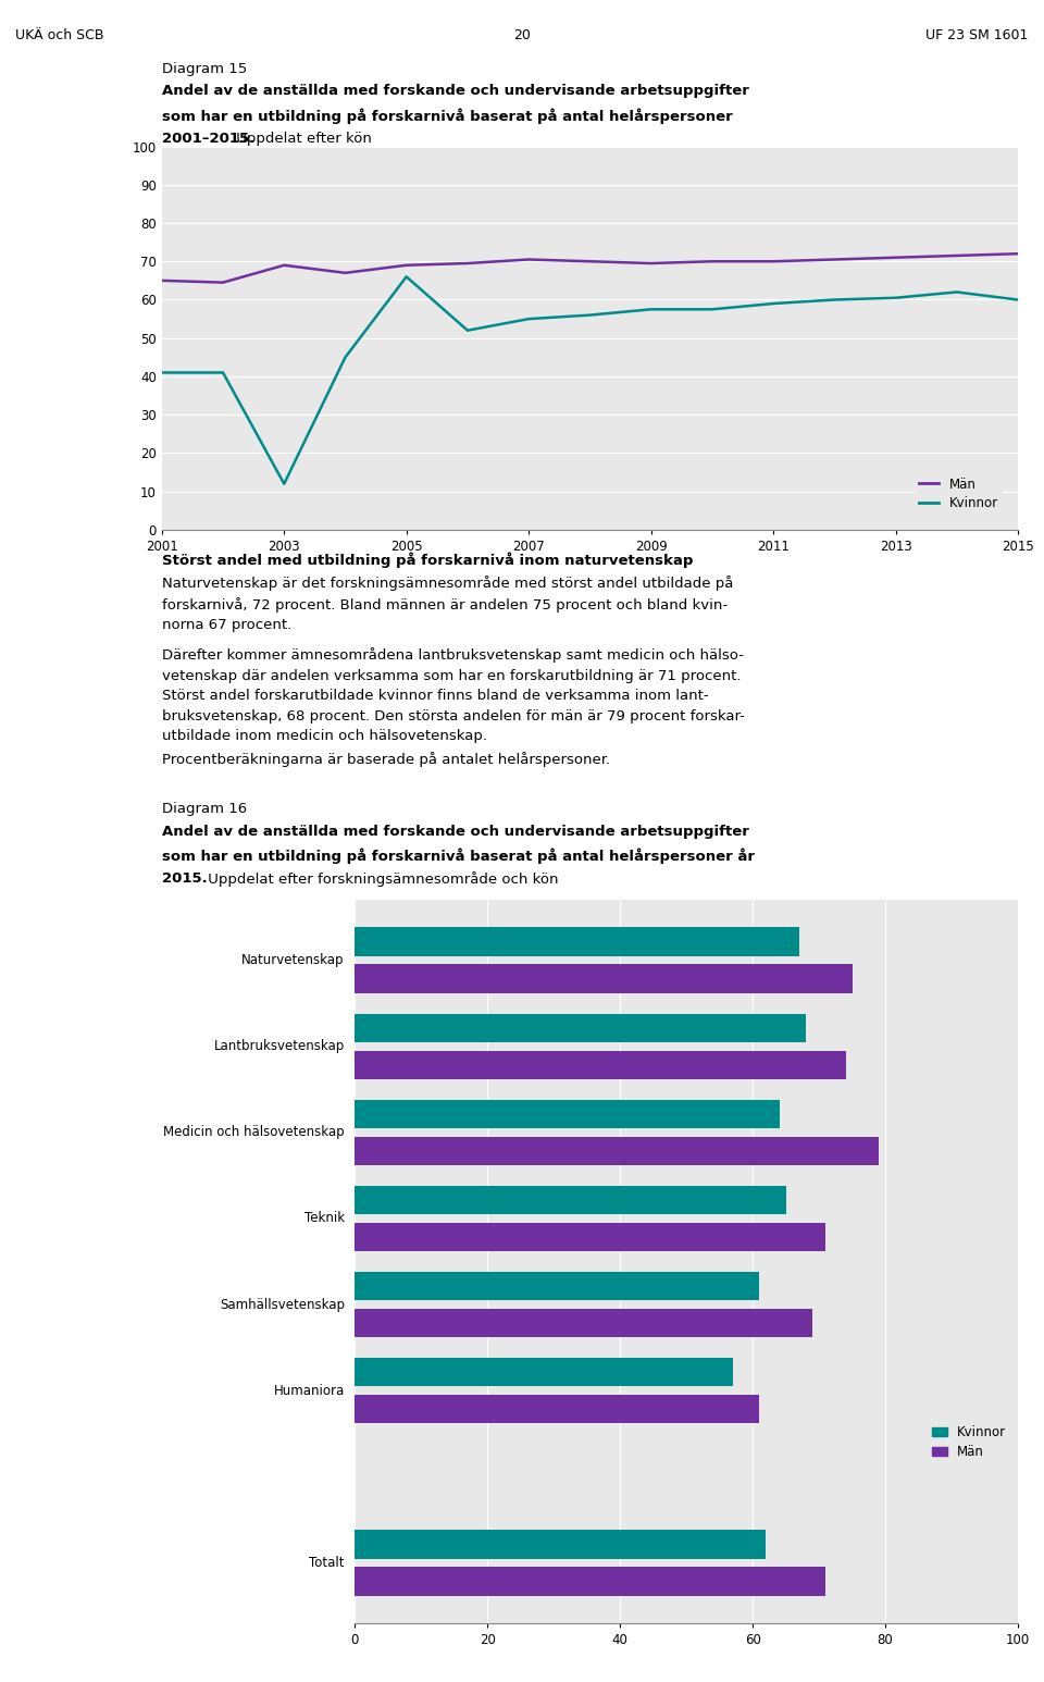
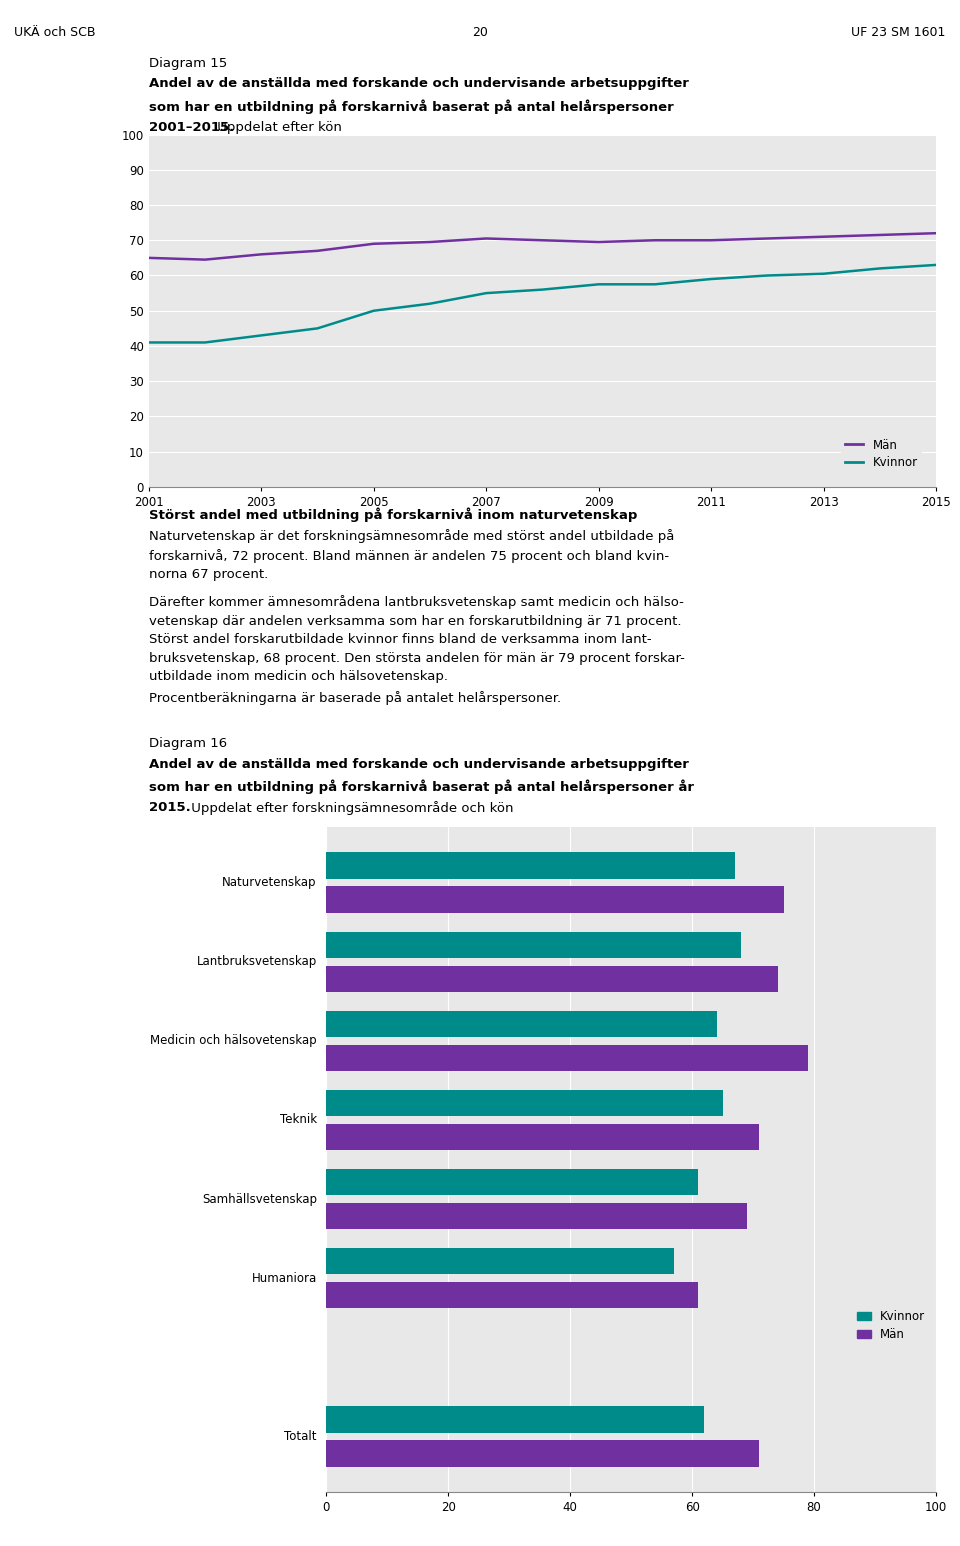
Män/2003: 69.0 -> 66.0
Kvinnor/2003: 12.0 -> 43.0
Kvinnor/2005: 66.0 -> 50.0
Kvinnor/2015: 60.0 -> 63.0
